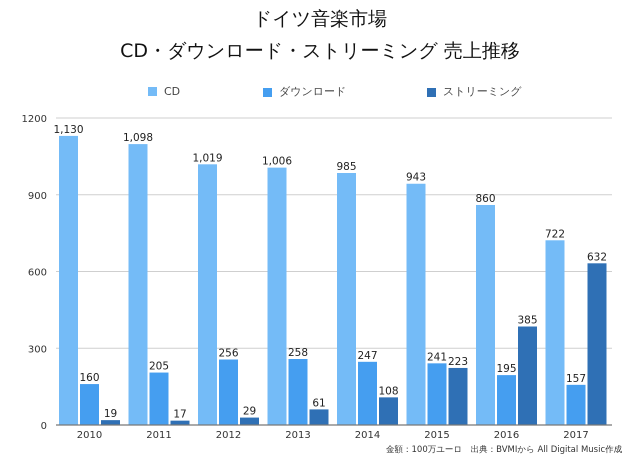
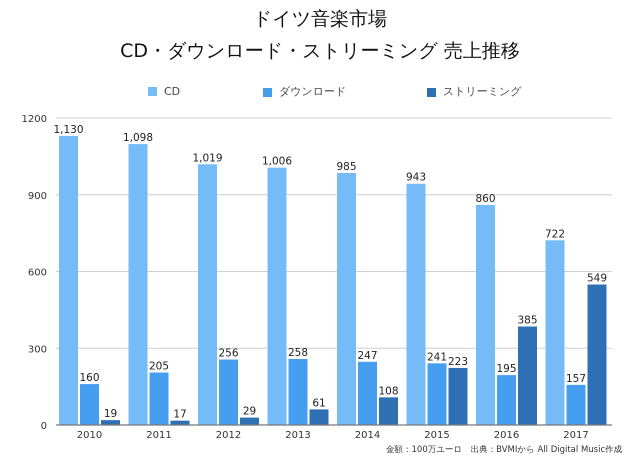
ストリーミング/2017: 632 -> 549
